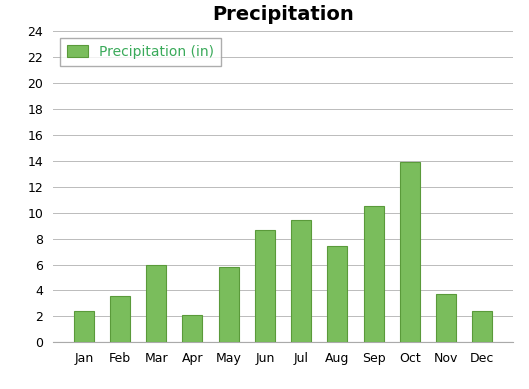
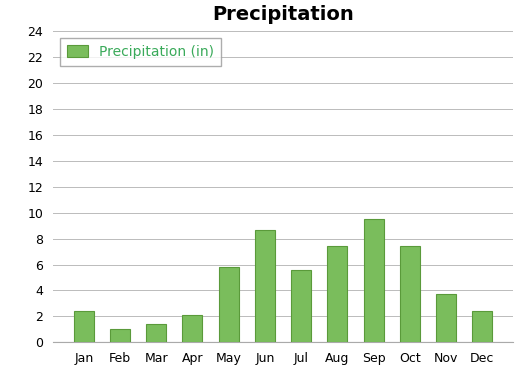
Feb: 3.6 -> 1.0
Mar: 6.0 -> 1.4
Jul: 9.4 -> 5.6
Sep: 10.5 -> 9.5
Oct: 13.9 -> 7.4
